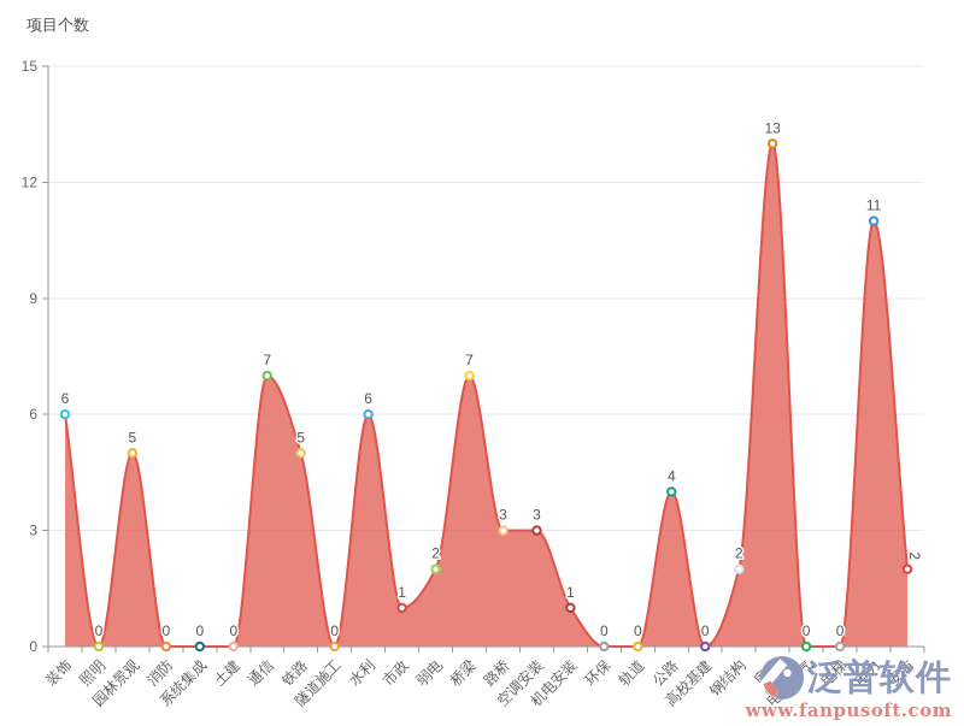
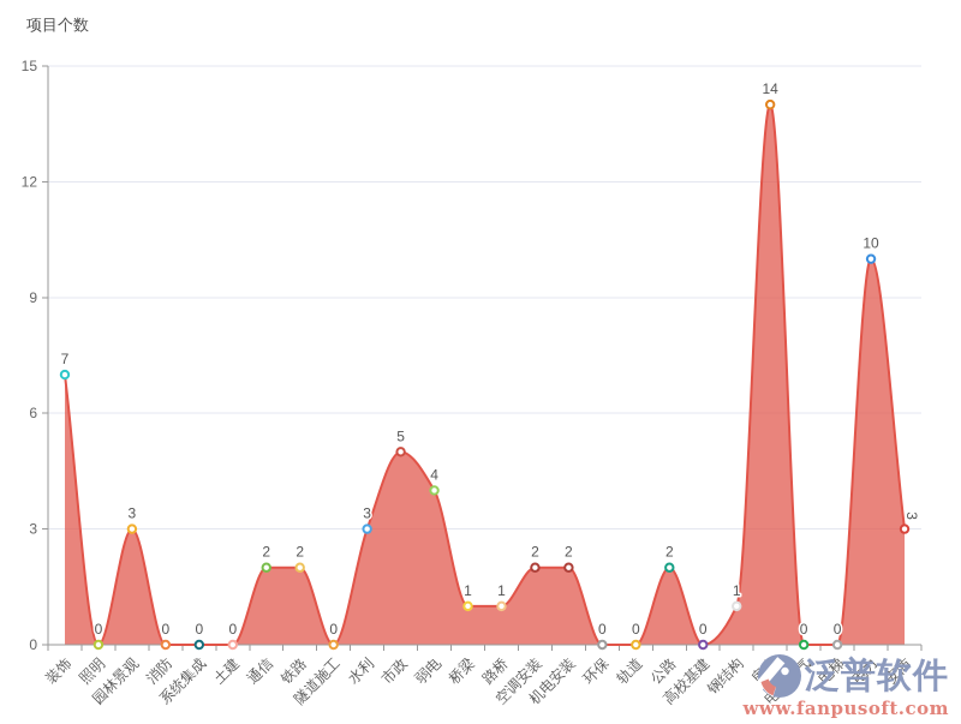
装饰: 6 -> 7
园林景观: 5 -> 3
通信: 7 -> 2
铁路: 5 -> 2
水利: 6 -> 3
市政: 1 -> 5
弱电: 2 -> 4
桥梁: 7 -> 1
路桥: 3 -> 1
空调安装: 3 -> 2
机电安装: 1 -> 2
公路: 4 -> 2
钢结构: 2 -> 1
房建: 13 -> 14
电力: 11 -> 10
安防: 2 -> 3
